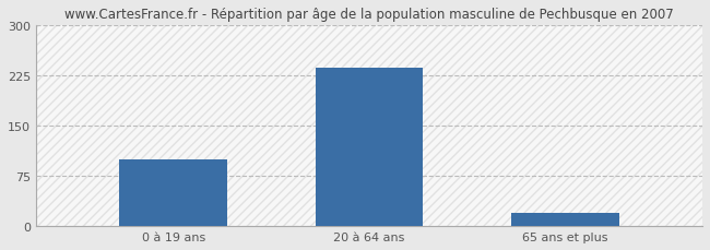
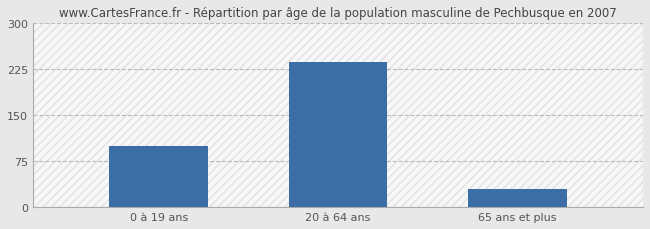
65 ans et plus: 20 -> 30
